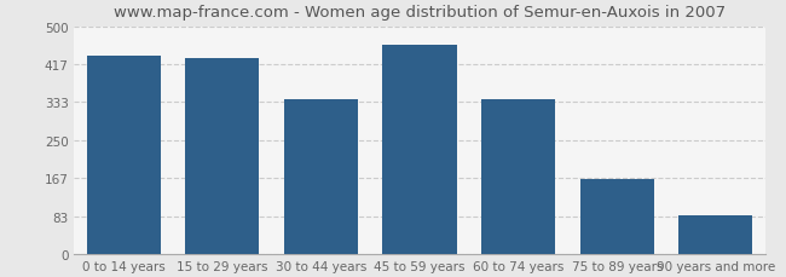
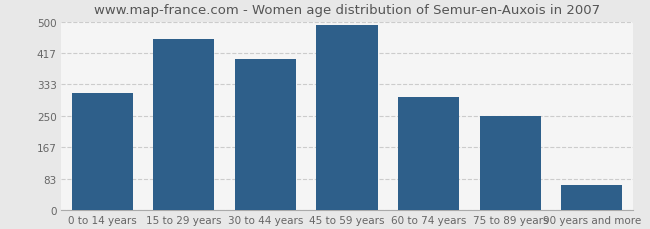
0 to 14 years: 435 -> 310
15 to 29 years: 430 -> 453
30 to 44 years: 340 -> 400
45 to 59 years: 460 -> 490
60 to 74 years: 340 -> 300
75 to 89 years: 165 -> 250
90 years and more: 85 -> 65
